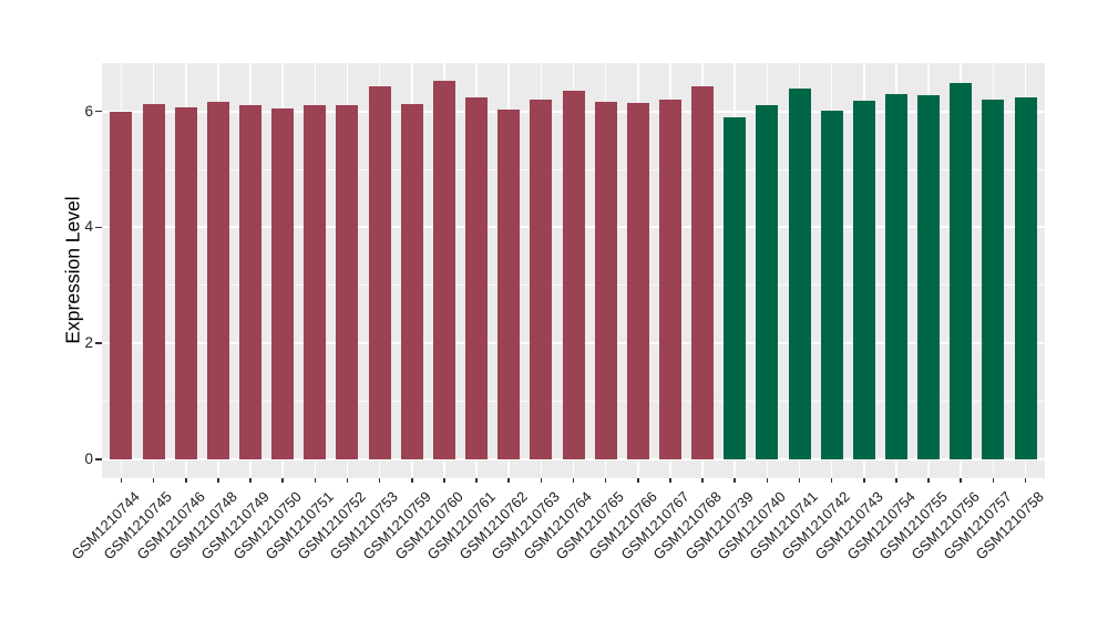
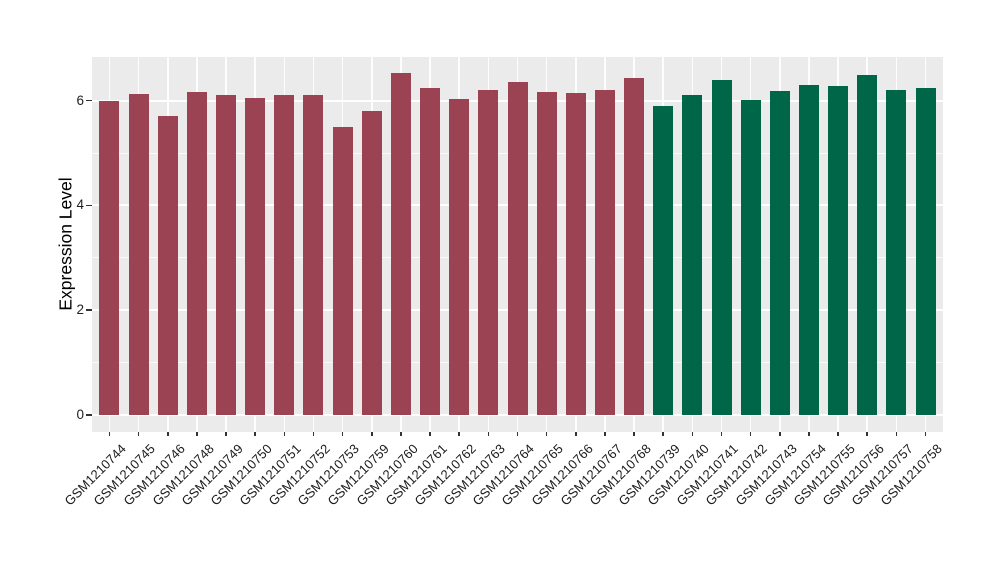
GSM1210746: 6.1 -> 5.7
GSM1210753: 6.4 -> 5.5
GSM1210759: 6.1 -> 5.8
